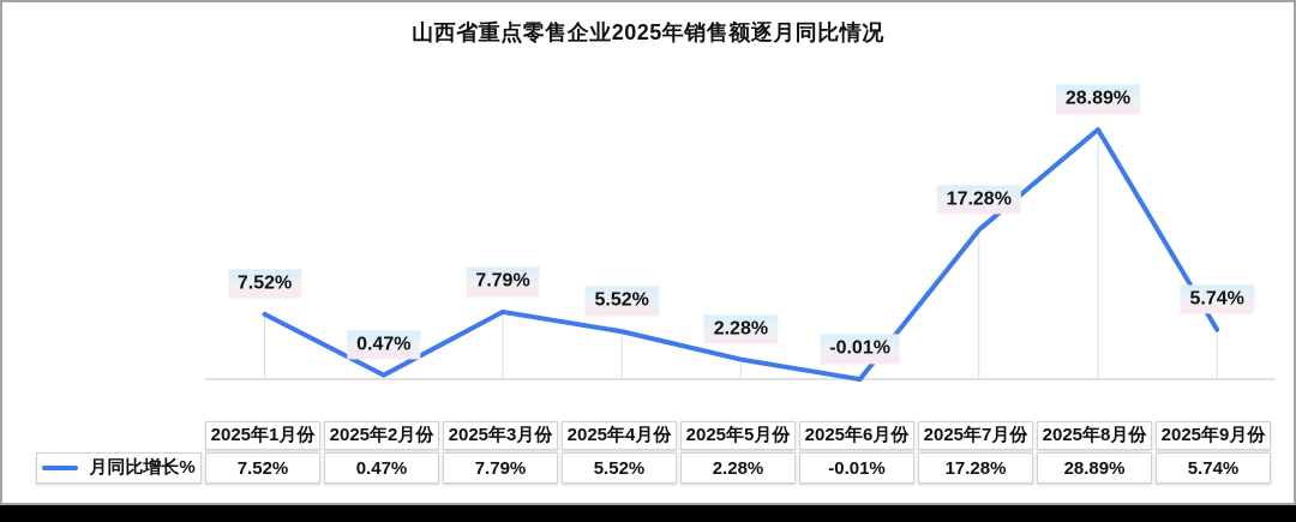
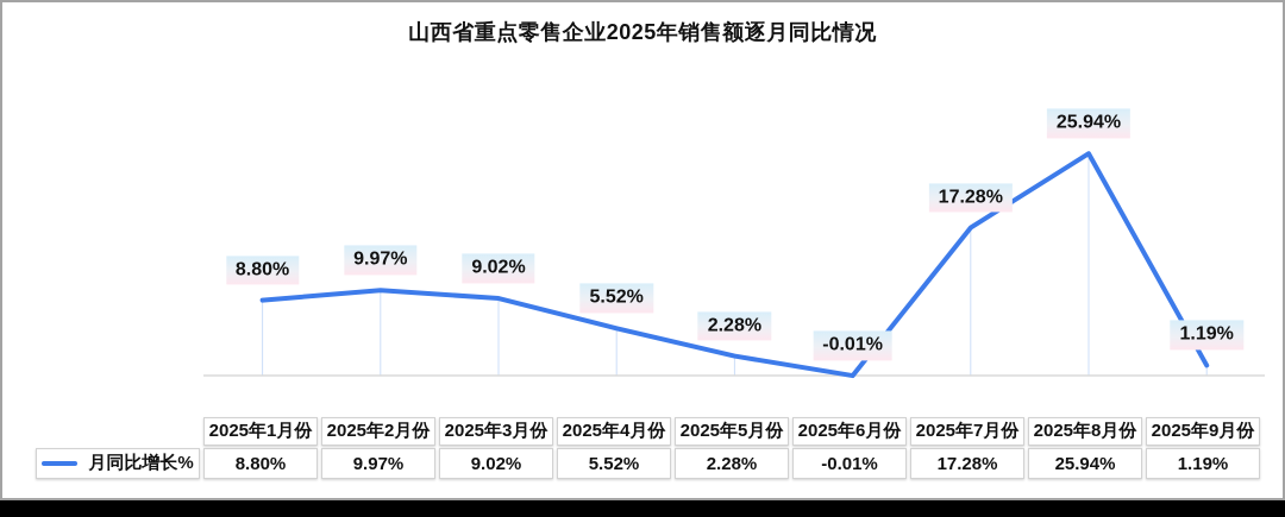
2025年1月份: 7.52% -> 8.80%
2025年2月份: 0.47% -> 9.97%
2025年3月份: 7.79% -> 9.02%
2025年8月份: 28.89% -> 25.94%
2025年9月份: 5.74% -> 1.19%
